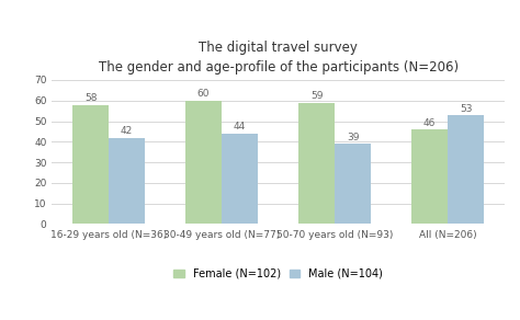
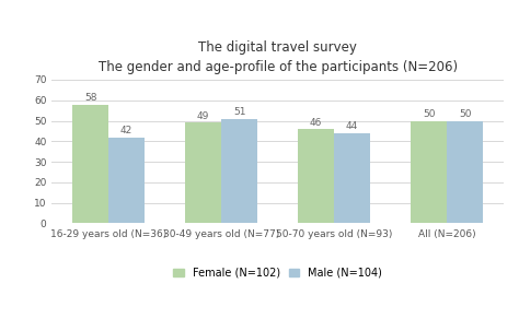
Female (N=102)/30-49 years old (N=77): 60 -> 49
Male (N=104)/30-49 years old (N=77): 44 -> 51
Female (N=102)/50-70 years old (N=93): 59 -> 46
Male (N=104)/50-70 years old (N=93): 39 -> 44
Female (N=102)/All (N=206): 46 -> 50
Male (N=104)/All (N=206): 53 -> 50
